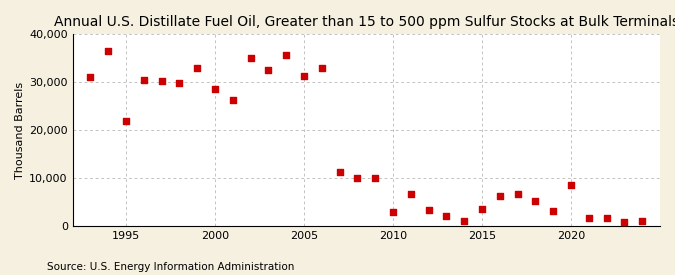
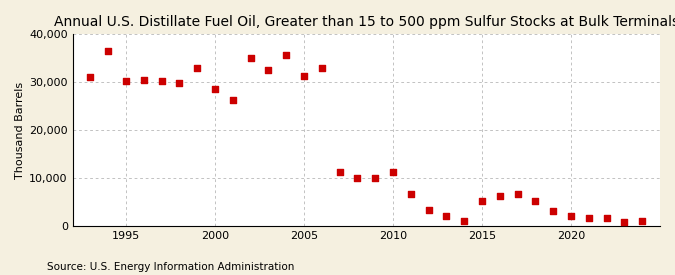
1995: 22,000 -> 30,200
2010: 3,000 -> 11,300
2015: 3,500 -> 5,100
2020: 8,500 -> 2,100
